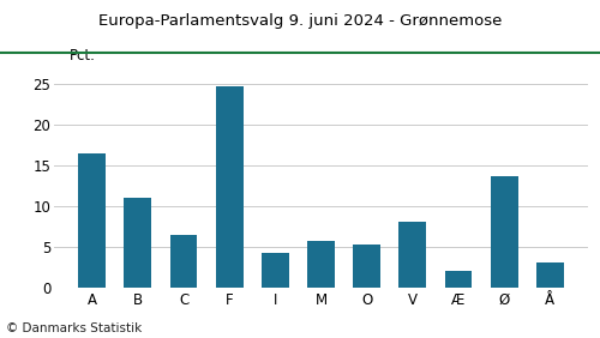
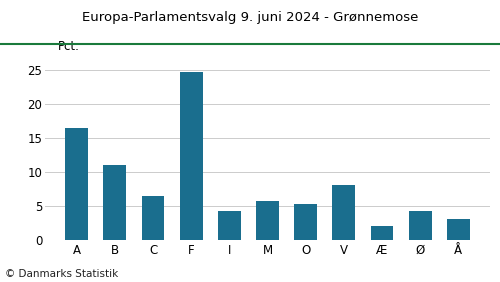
Ø: 13.7 -> 4.2
